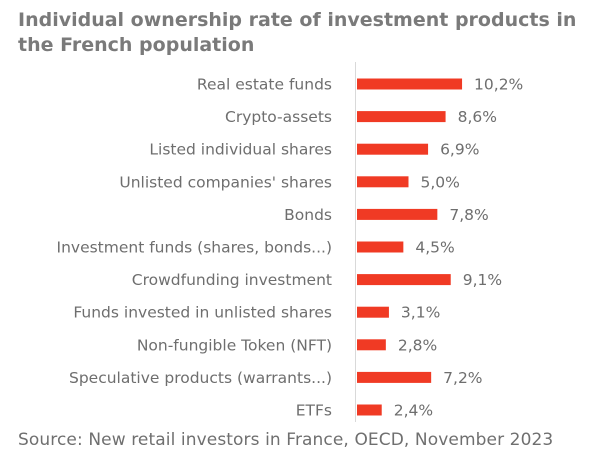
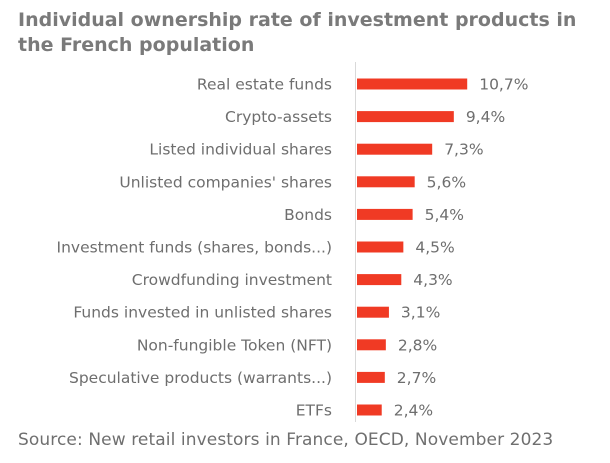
Real estate funds: 10,2% -> 10,7%
Crypto-assets: 8,6% -> 9,4%
Listed individual shares: 6,9% -> 7,3%
Unlisted companies' shares: 5,0% -> 5,6%
Bonds: 7,8% -> 5,4%
Crowdfunding investment: 9,1% -> 4,3%
Speculative products (warrants...): 7,2% -> 2,7%
